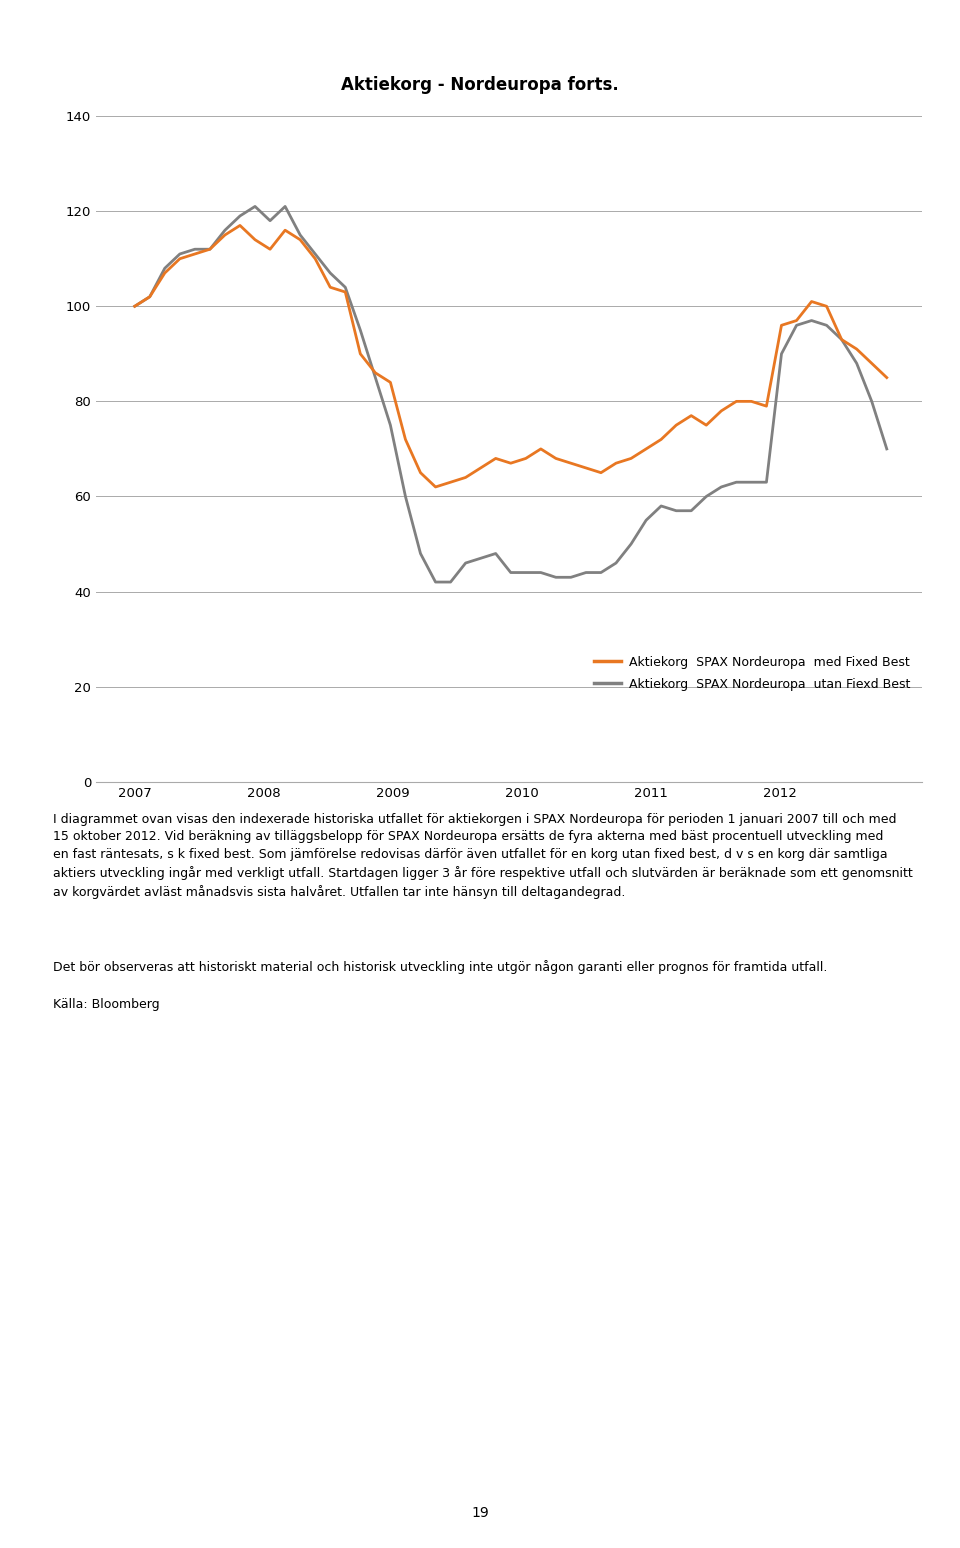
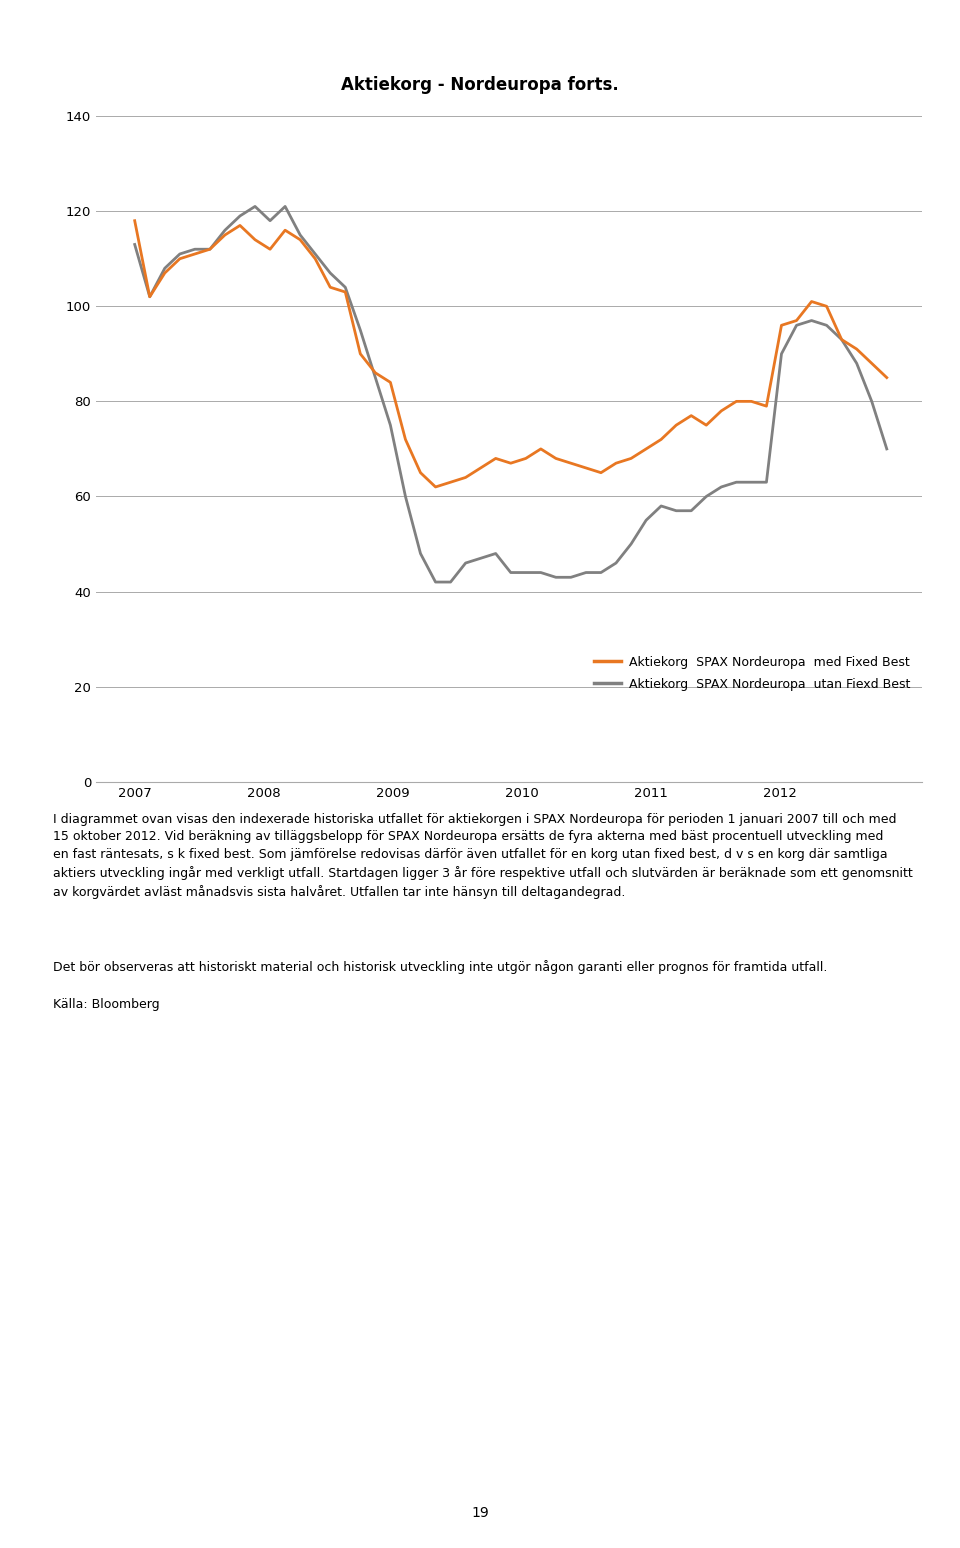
Aktiekorg SPAX Nordeuropa med Fixed Best/2007: 100 -> 118
Aktiekorg SPAX Nordeuropa utan Fiexd Best/2007: 100 -> 113
